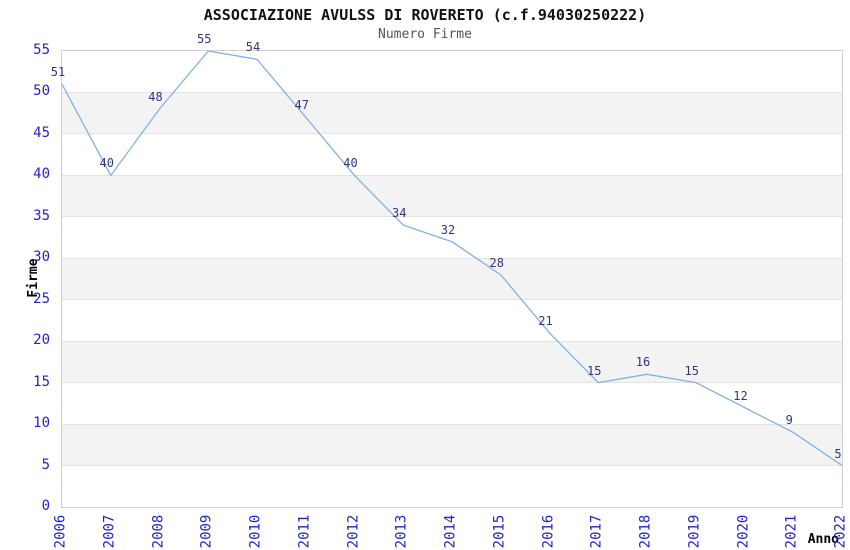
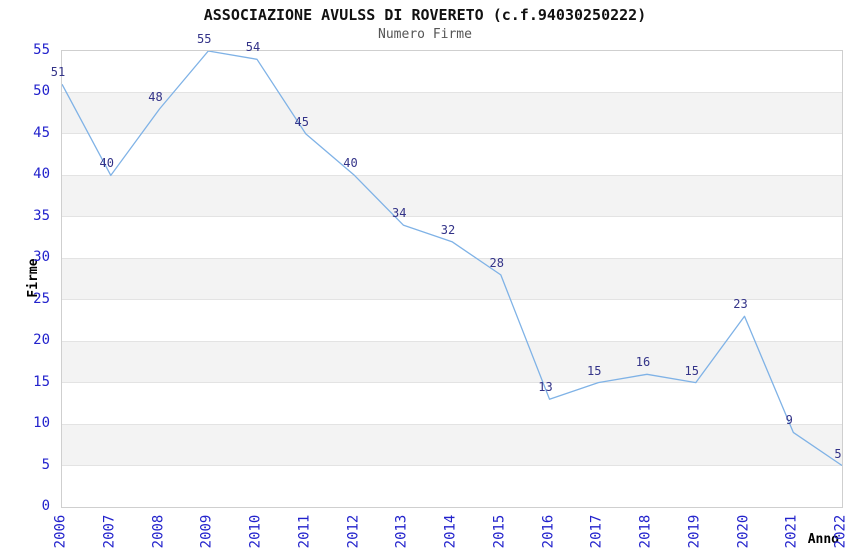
2011: 47 -> 45
2016: 21 -> 13
2020: 12 -> 23
